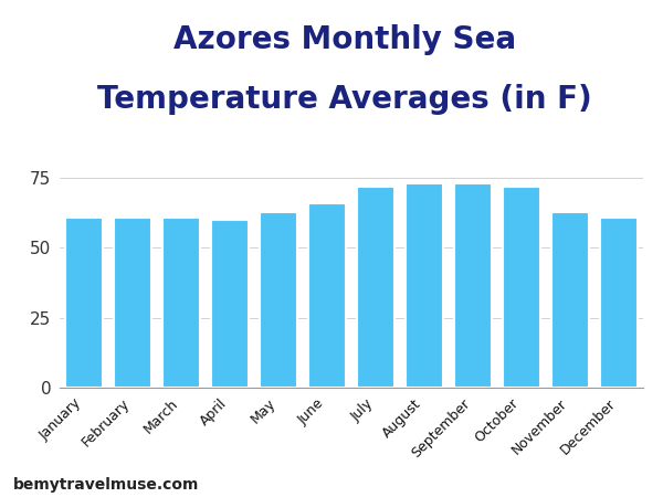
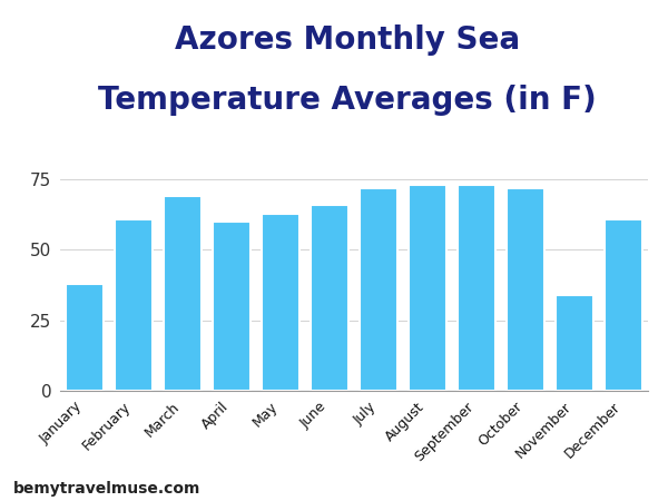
January: 61 -> 38
March: 61 -> 69
November: 63 -> 34
